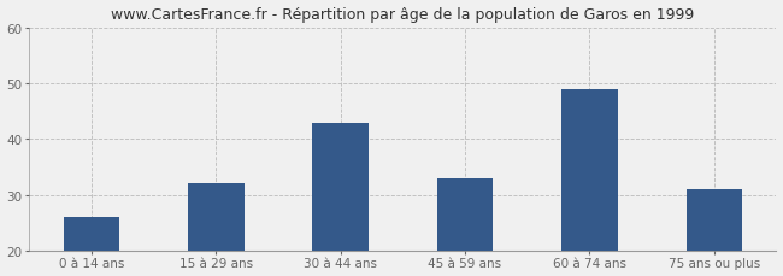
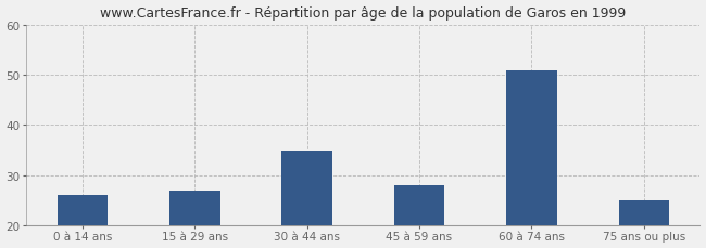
15 à 29 ans: 32 -> 27
30 à 44 ans: 43 -> 35
45 à 59 ans: 33 -> 28
60 à 74 ans: 49 -> 51
75 ans ou plus: 31 -> 25
